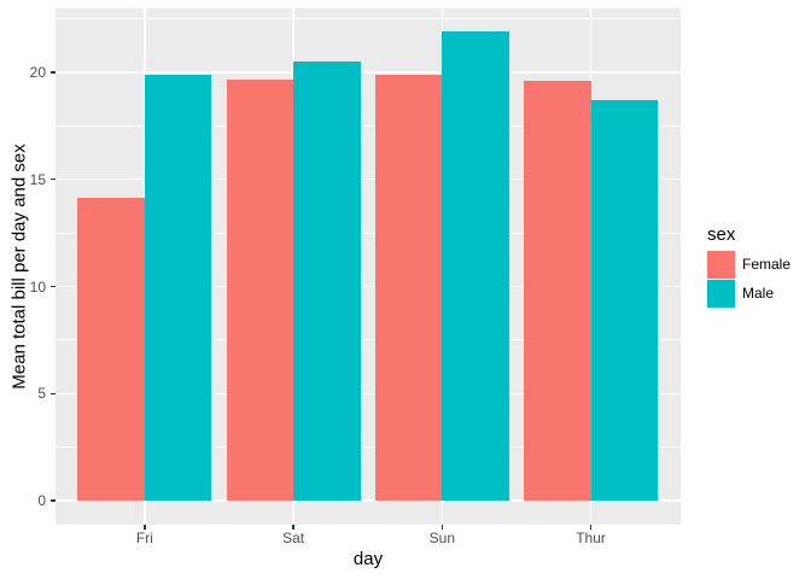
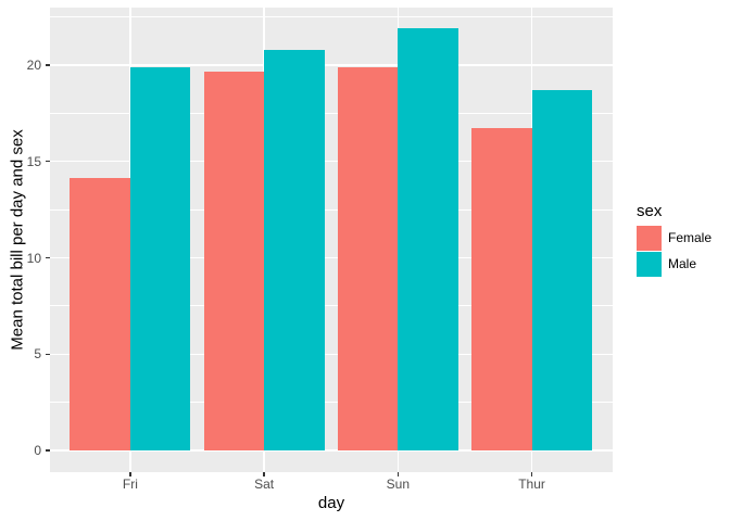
Male/Sat: 20.5 -> 20.8
Female/Thur: 19.6 -> 16.7
